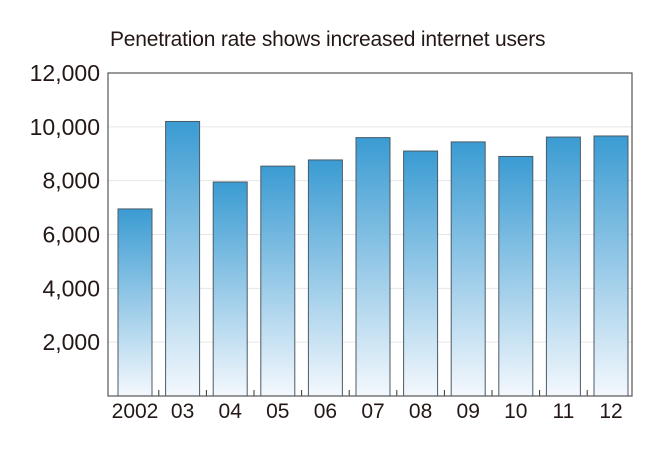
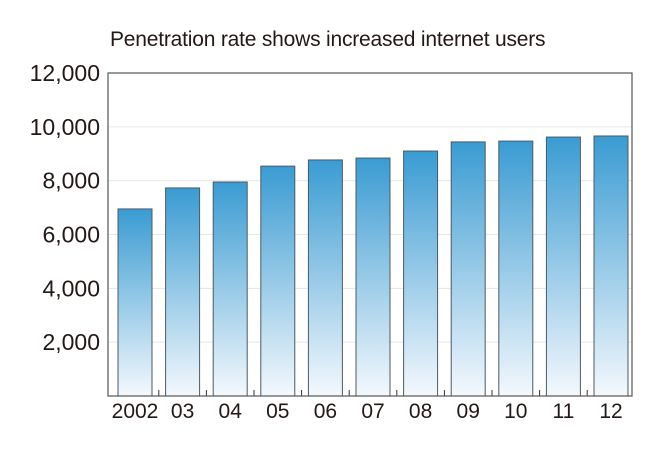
03: 10200 -> 7700
07: 9600 -> 8800
10: 8900 -> 9500
